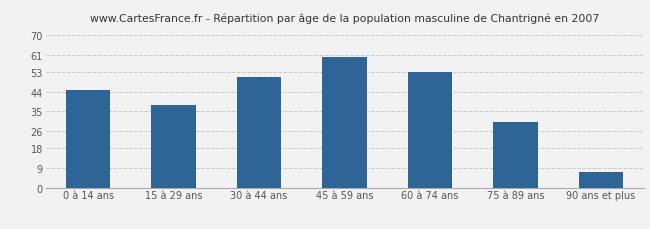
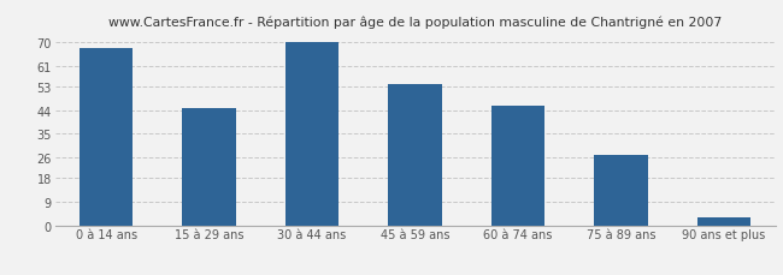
0 à 14 ans: 45 -> 68
15 à 29 ans: 38 -> 45
30 à 44 ans: 51 -> 70
45 à 59 ans: 60 -> 54
60 à 74 ans: 53 -> 46
75 à 89 ans: 30 -> 27
90 ans et plus: 7 -> 3
